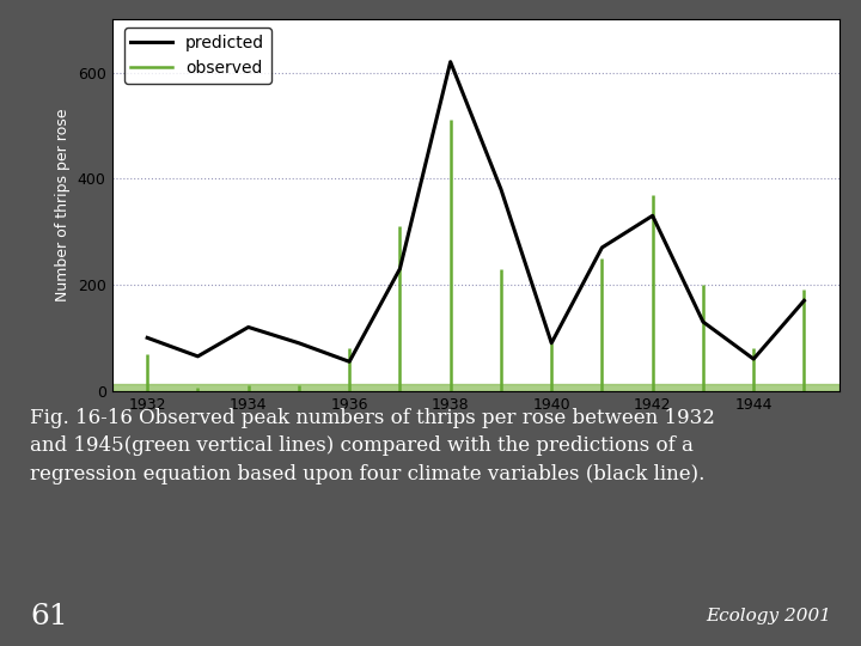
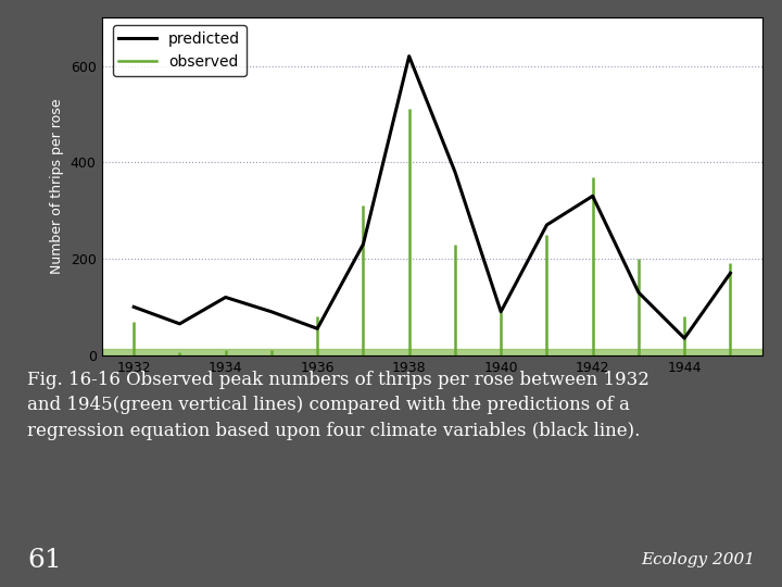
1944: 60 -> 35
